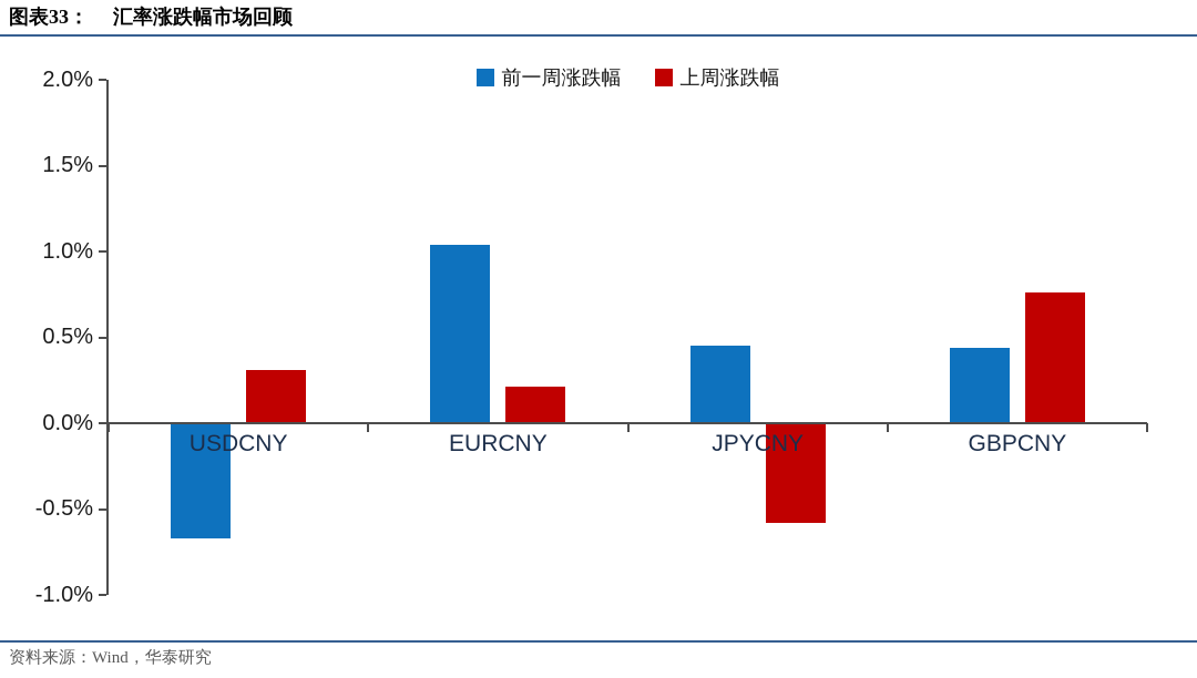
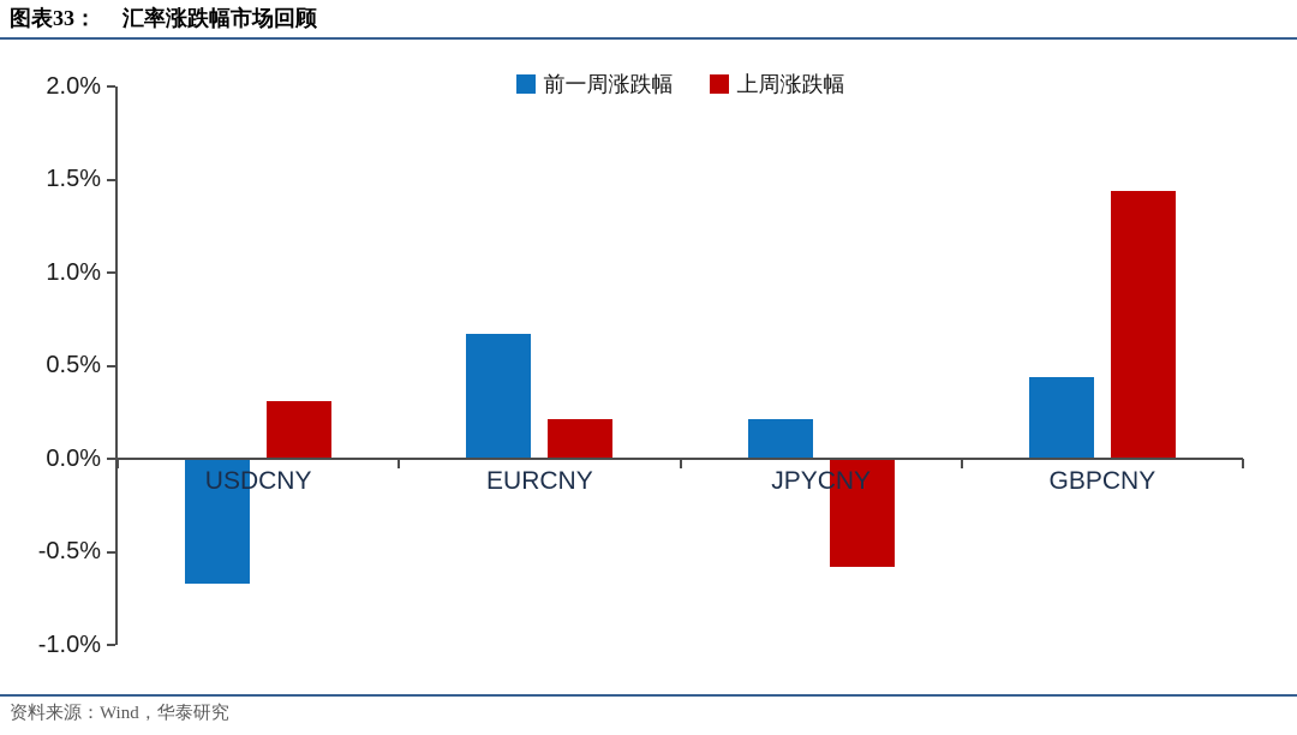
前一周涨跌幅/EURCNY: 1.04% -> 0.67%
前一周涨跌幅/JPYCNY: 0.45% -> 0.21%
上周涨跌幅/GBPCNY: 0.76% -> 1.44%
